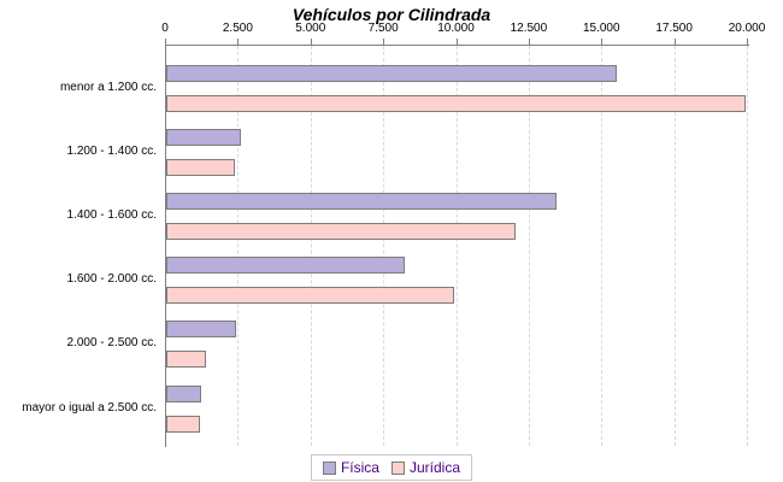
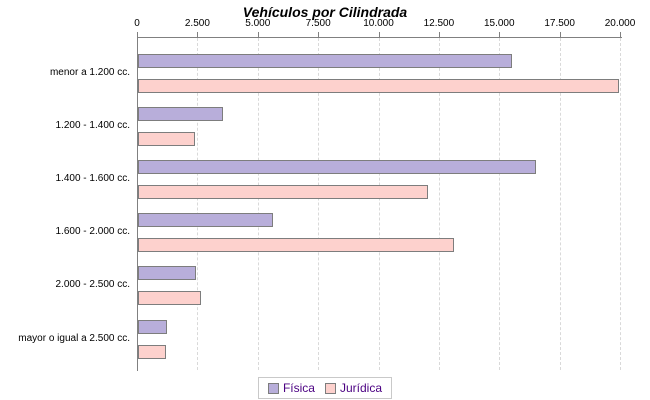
Física/1.200 - 1.400 cc.: 2600 -> 3500
Física/1.400 - 1.600 cc.: 13400 -> 16500
Física/1.600 - 2.000 cc.: 8200 -> 5600
Jurídica/1.600 - 2.000 cc.: 9900 -> 13100
Jurídica/2.000 - 2.500 cc.: 1400 -> 2600
